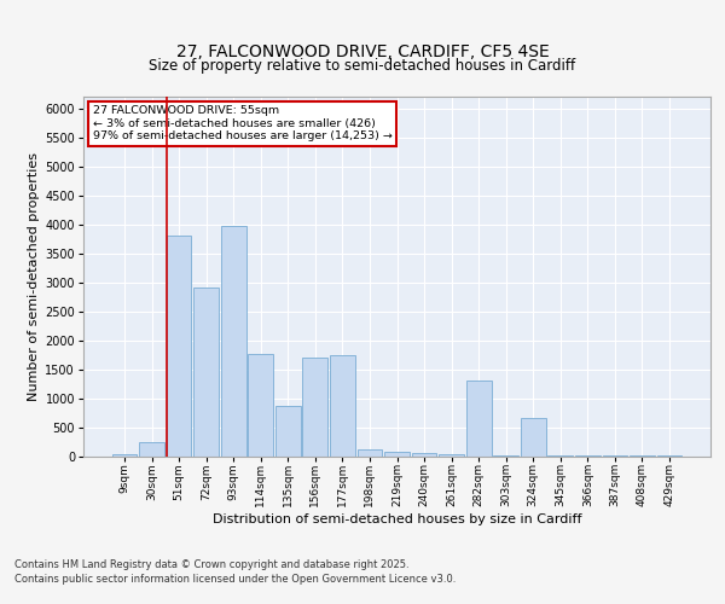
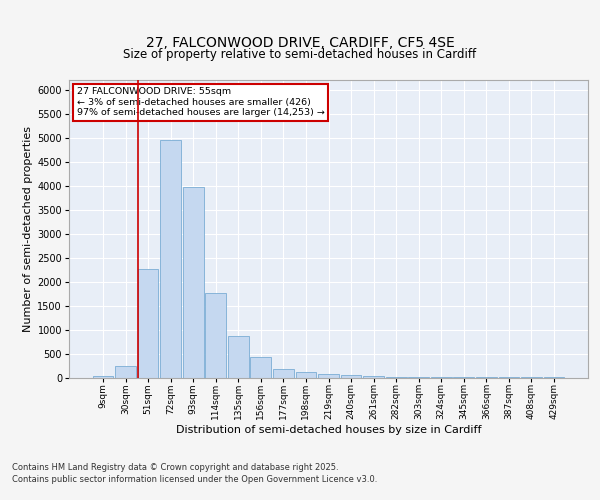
51sqm: 3800 -> 2260
72sqm: 2900 -> 4950
156sqm: 1700 -> 420
177sqm: 1750 -> 180
282sqm: 1300 -> 20
324sqm: 650 -> 0
